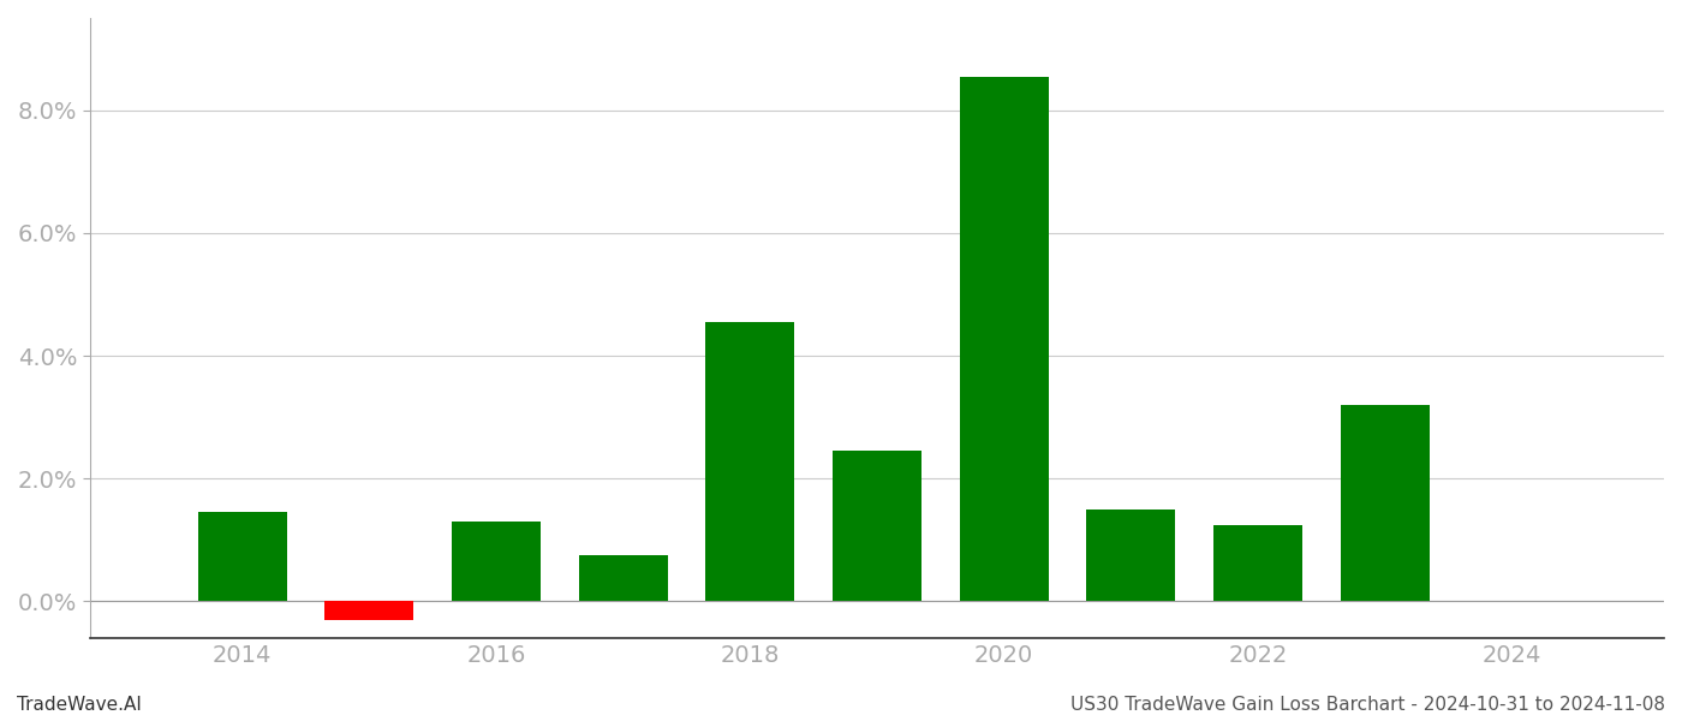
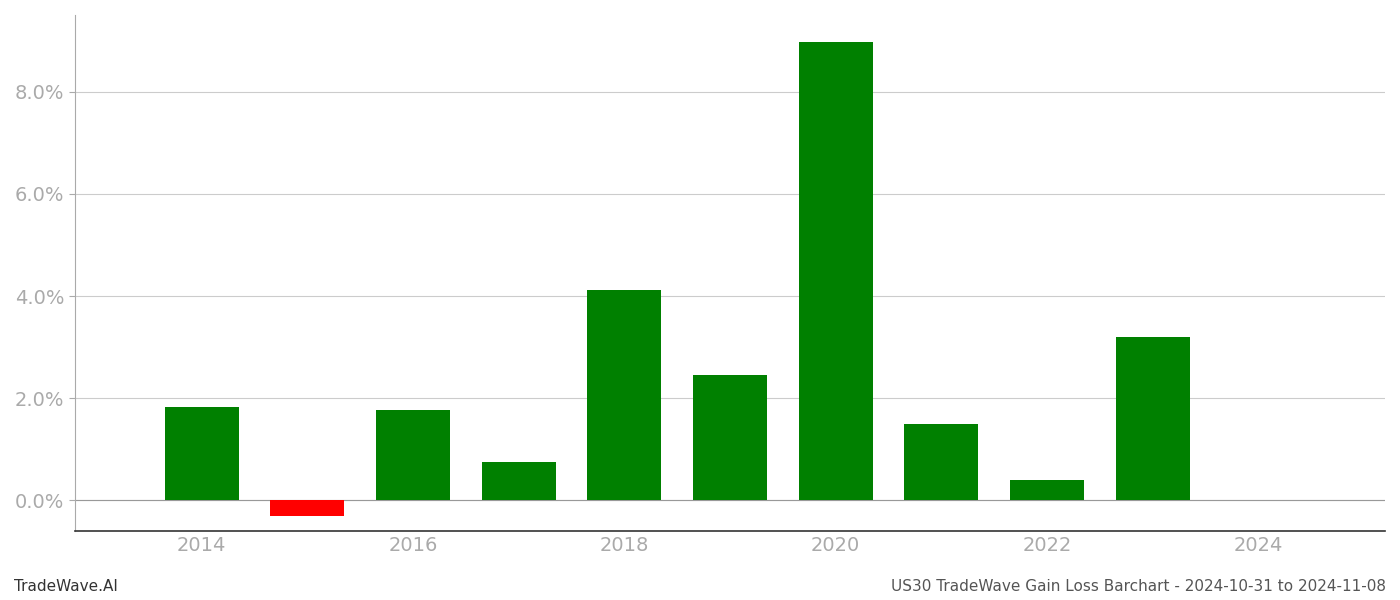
2014: 1.45% -> 1.82%
2016: 1.30% -> 1.78%
2018: 4.55% -> 4.12%
2020: 8.55% -> 8.98%
2022: 1.25% -> 0.40%
